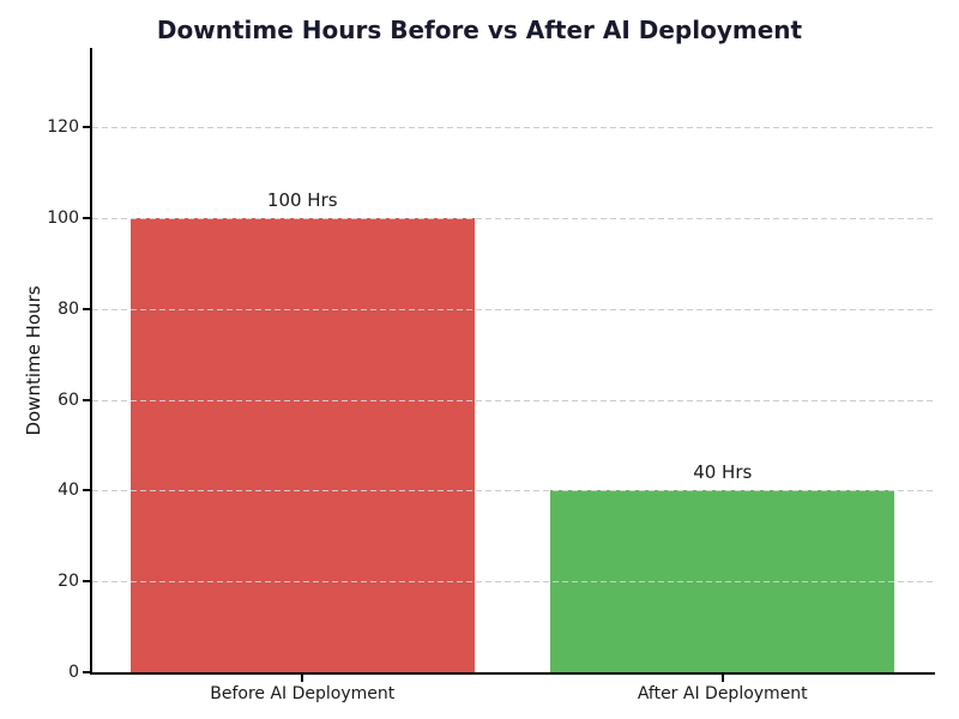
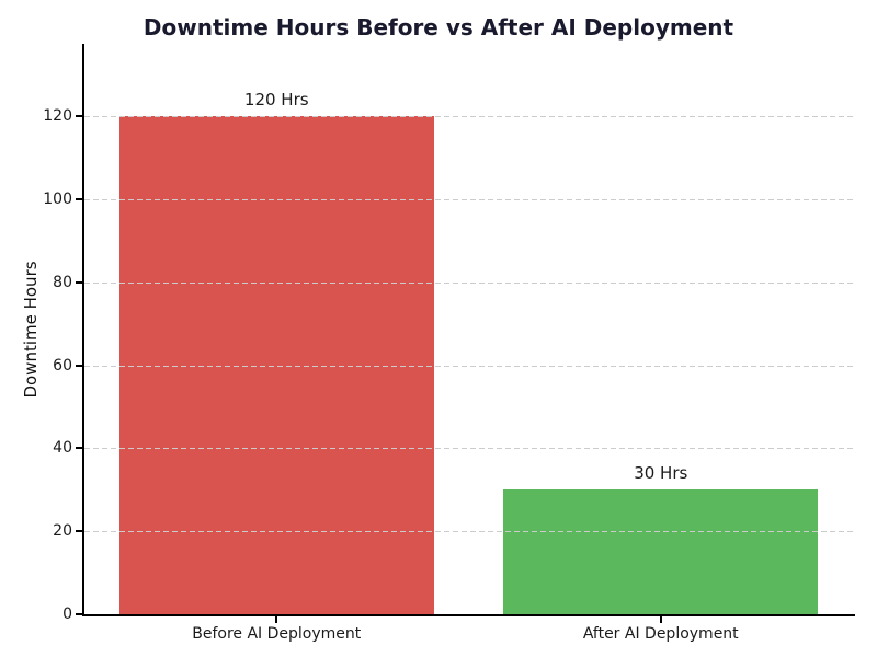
Before AI Deployment: 100 -> 120
After AI Deployment: 40 -> 30
